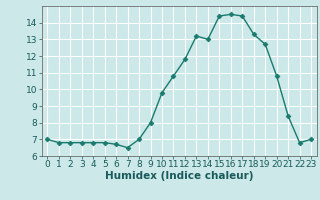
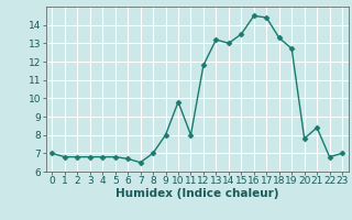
11: 10.8 -> 8.0
15: 14.4 -> 13.5
20: 10.8 -> 7.8
